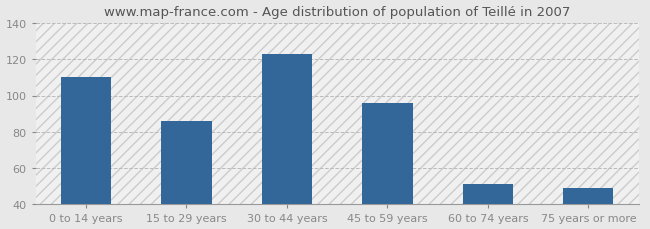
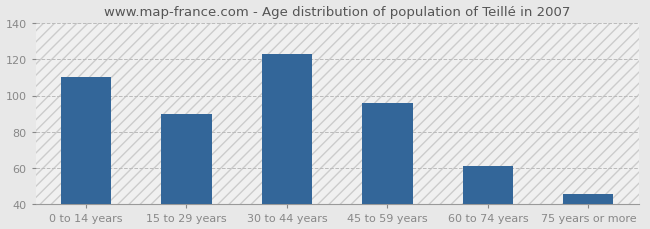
15 to 29 years: 86 -> 90
60 to 74 years: 51 -> 61
75 years or more: 49 -> 46
